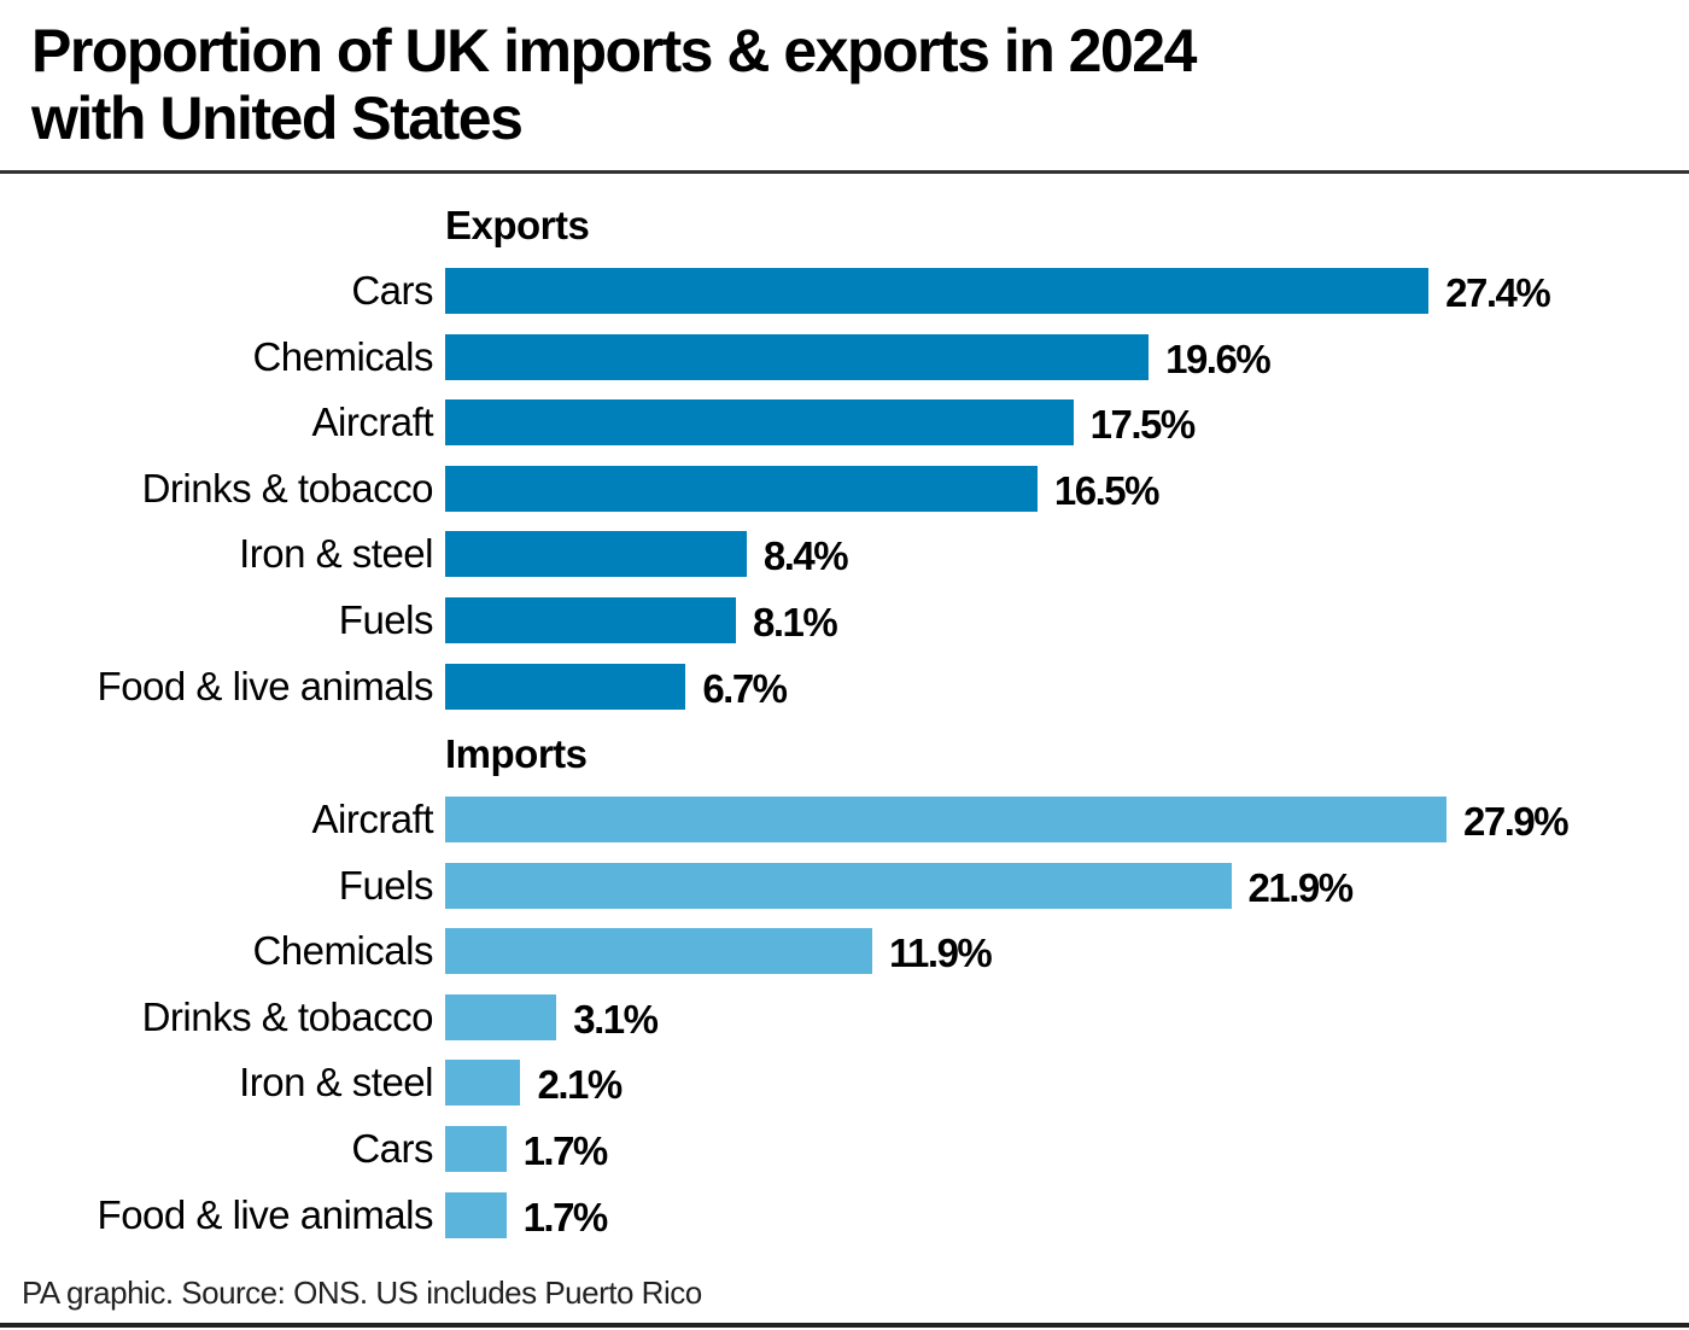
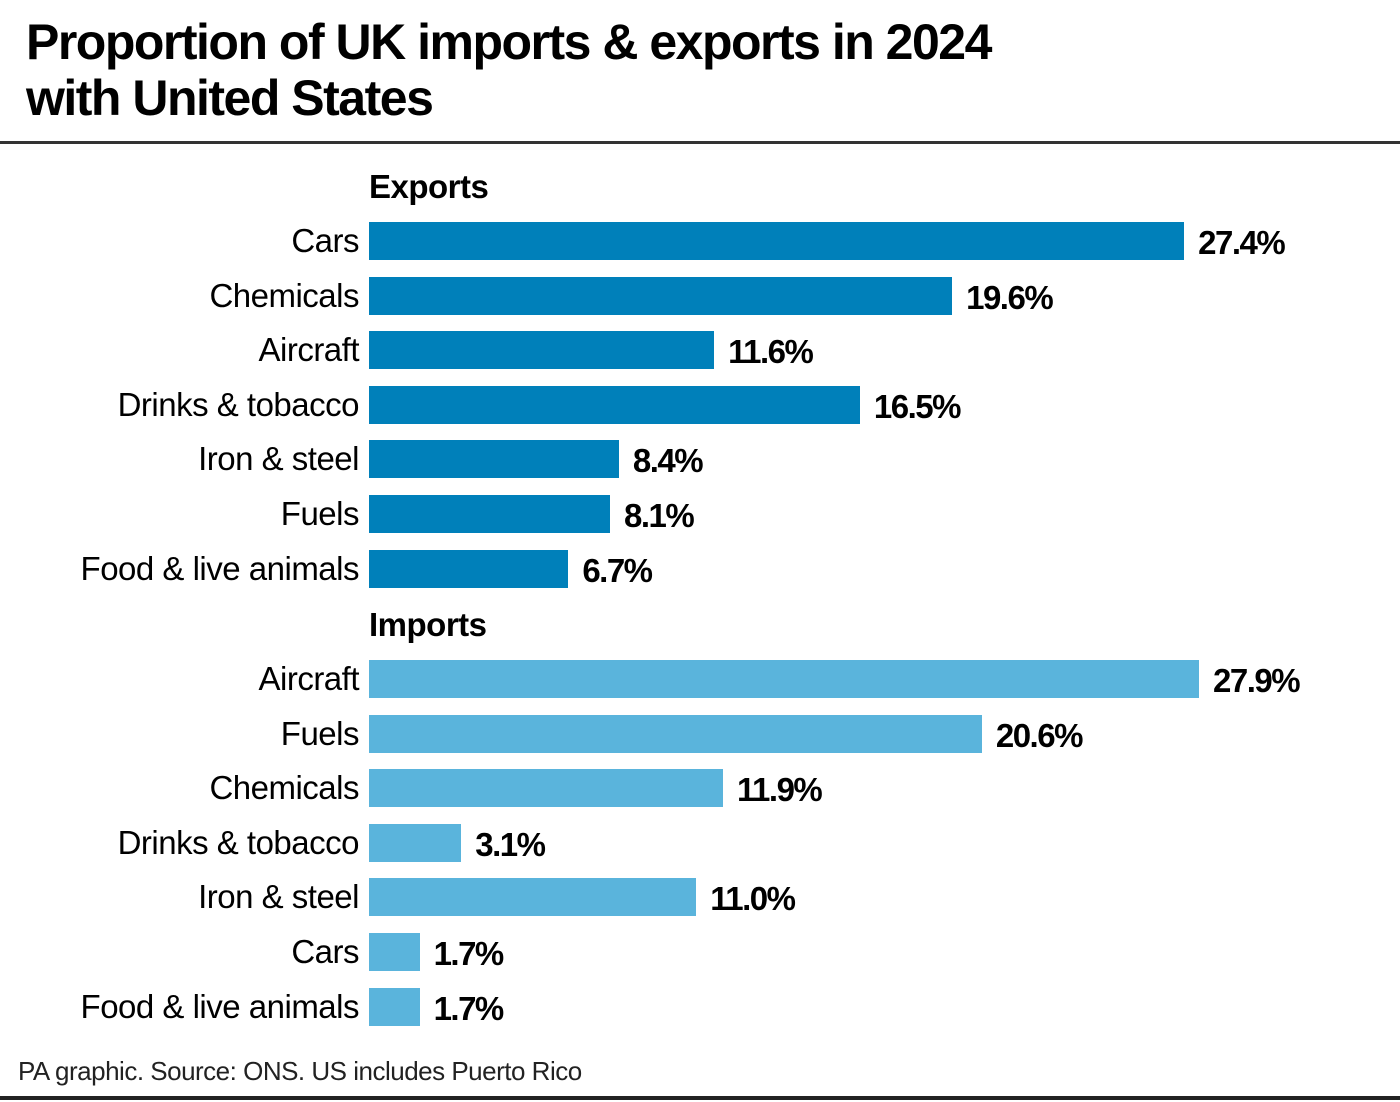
Exports/Aircraft: 17.5% -> 11.6%
Imports/Fuels: 21.9% -> 20.6%
Imports/Iron & steel: 2.1% -> 11.0%
